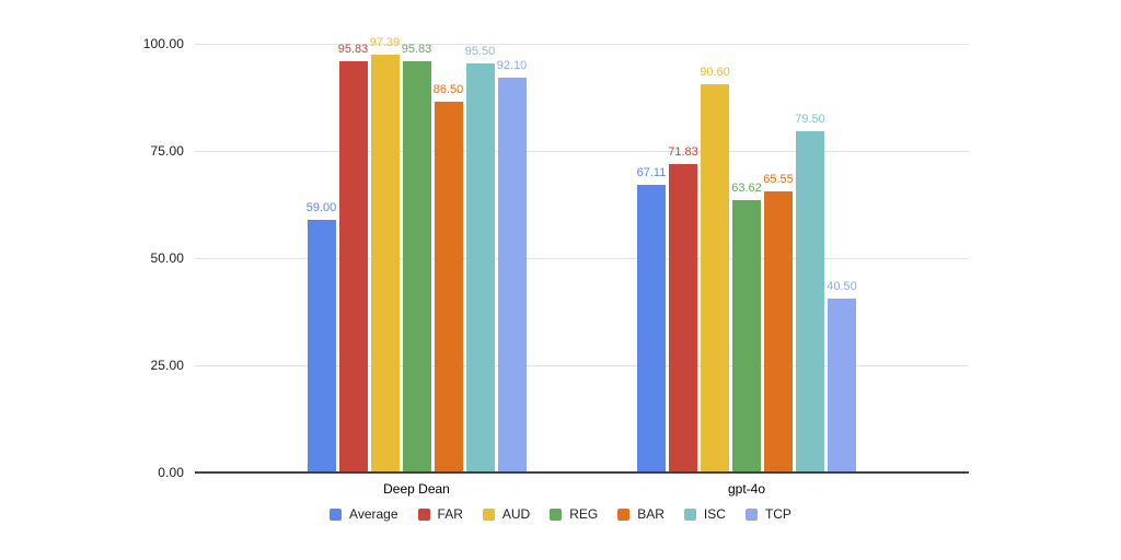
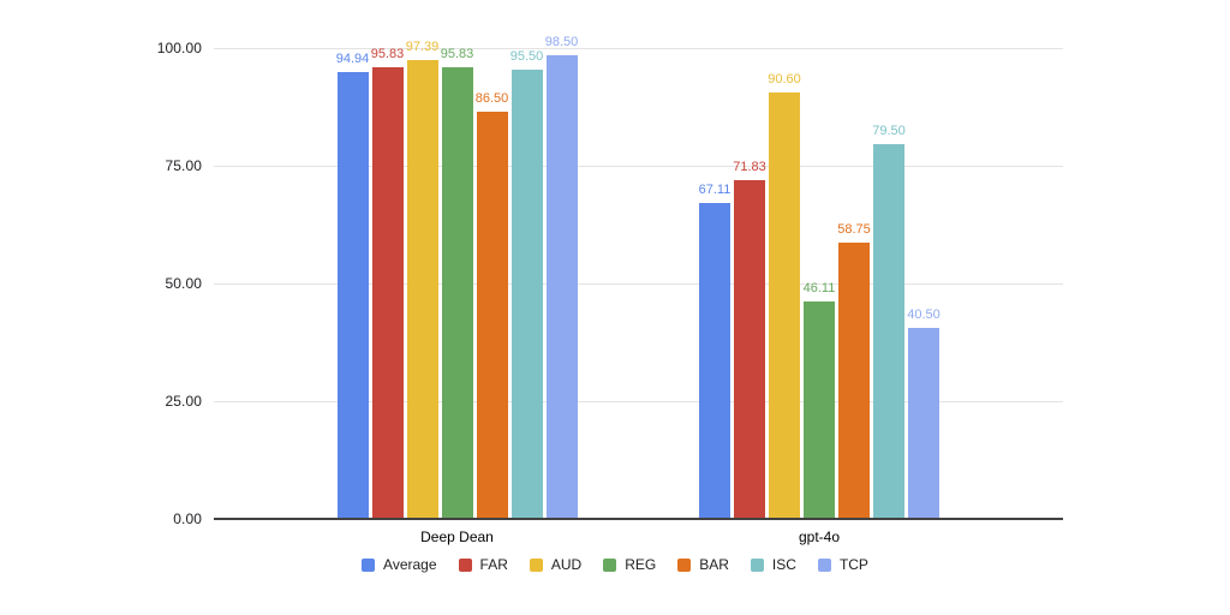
Average/Deep Dean: 59.00 -> 94.94
TCP/Deep Dean: 92.10 -> 98.50
REG/gpt-4o: 63.62 -> 46.11
BAR/gpt-4o: 65.55 -> 58.75
